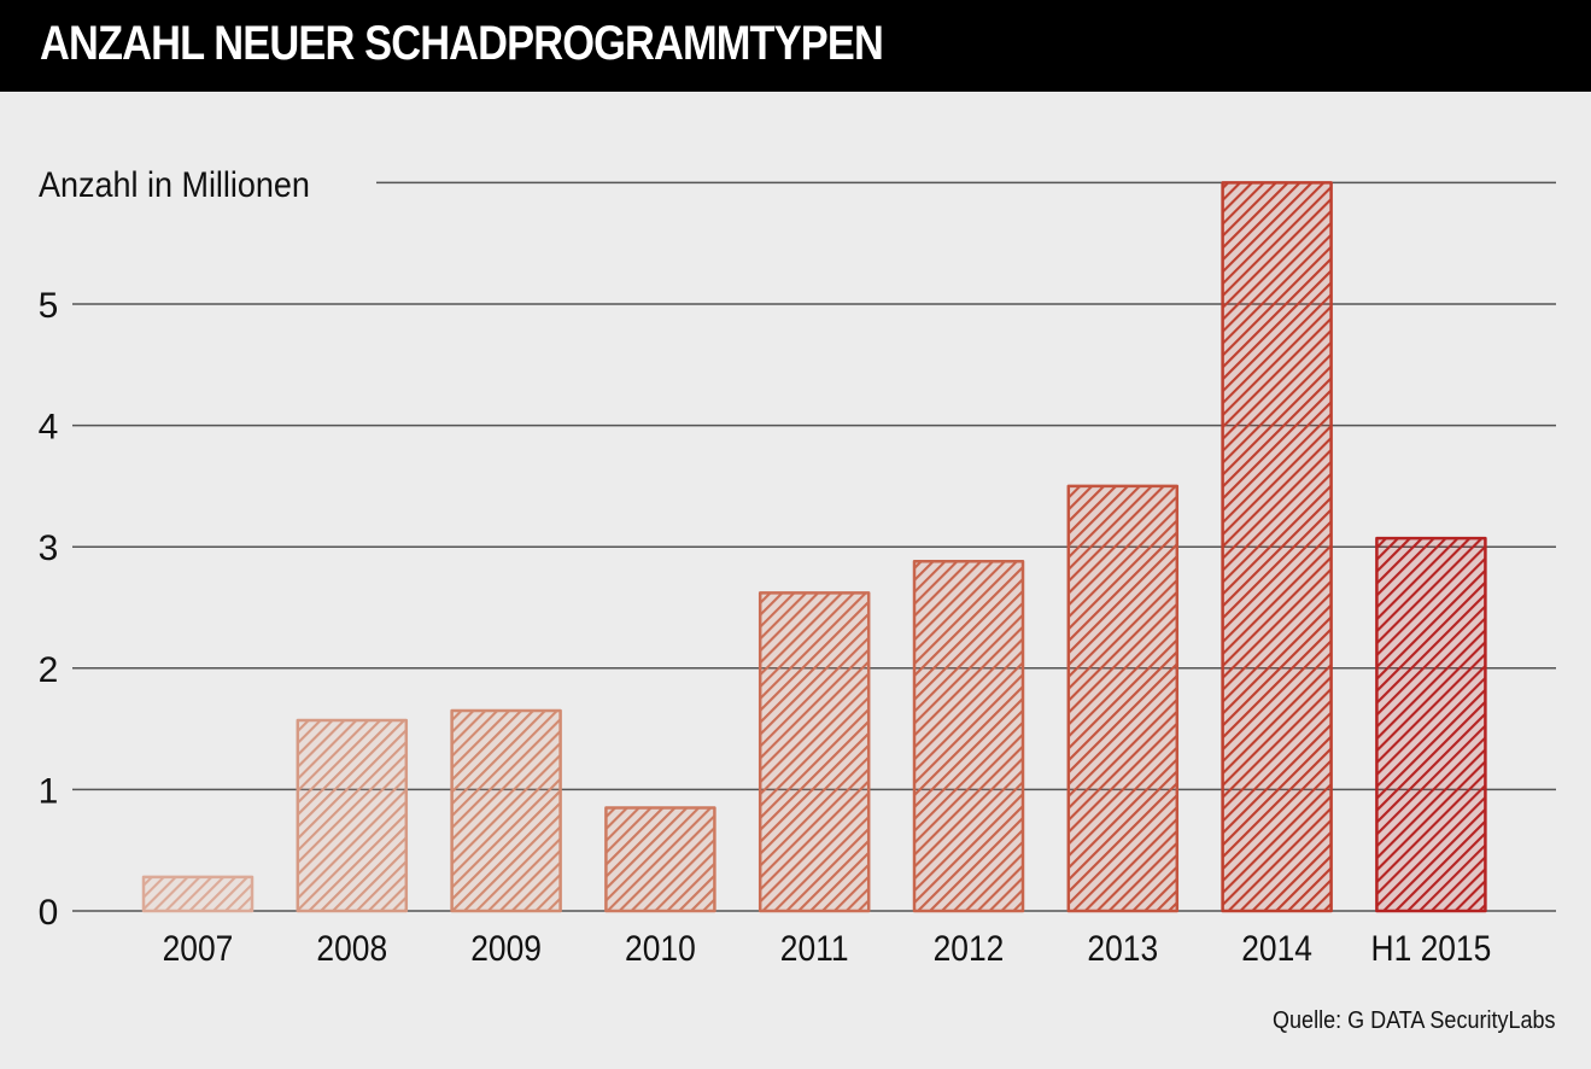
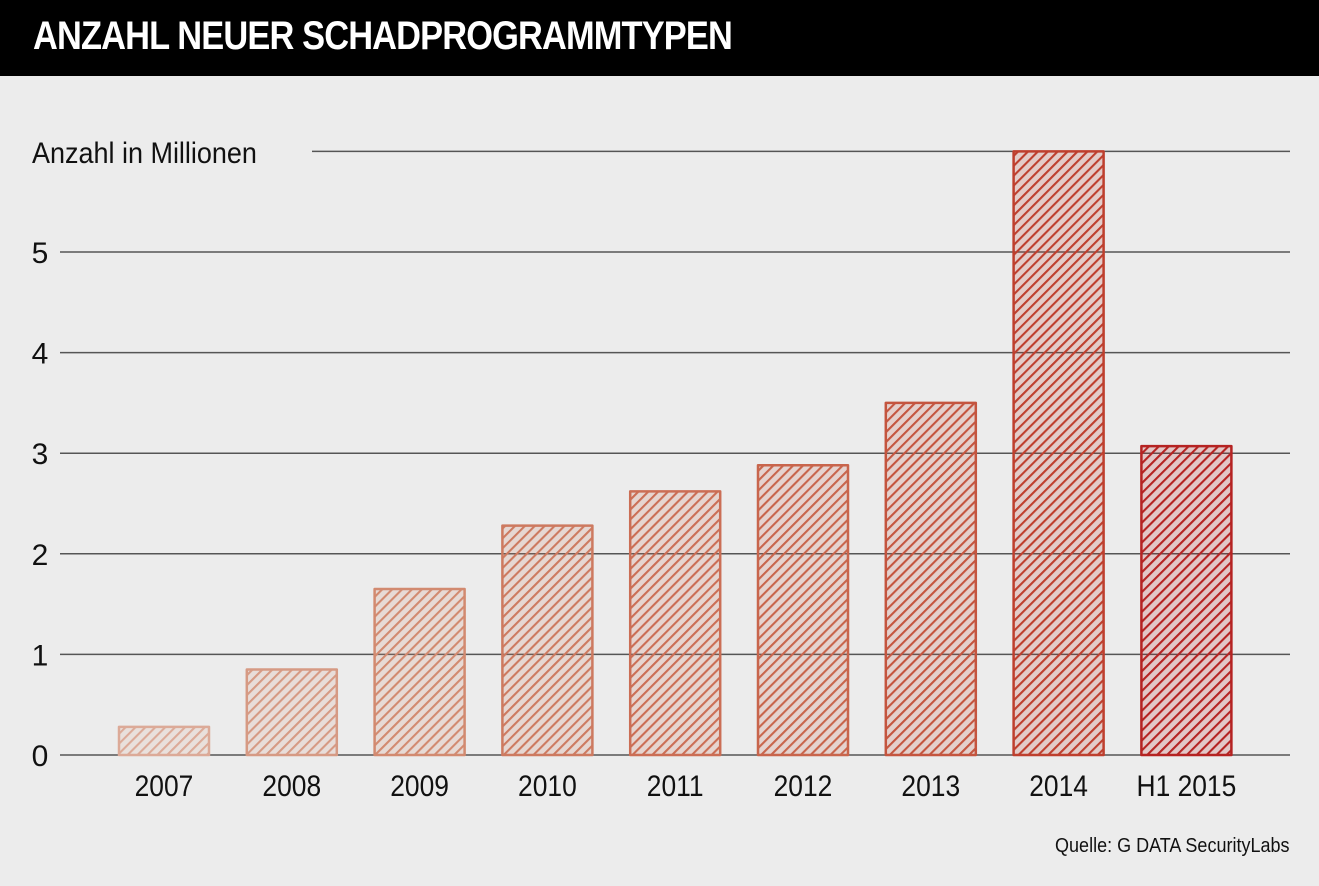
2008: 1.57 -> 0.85
2010: 0.85 -> 2.28
